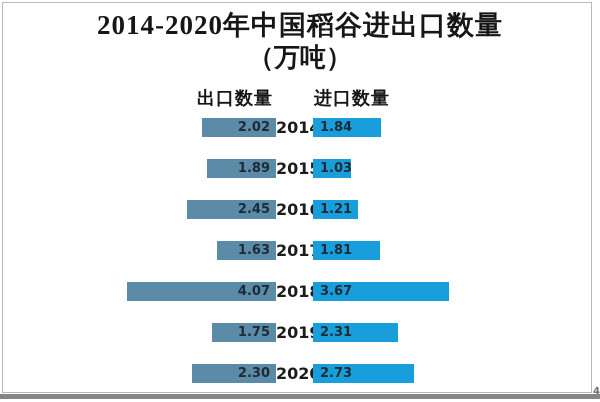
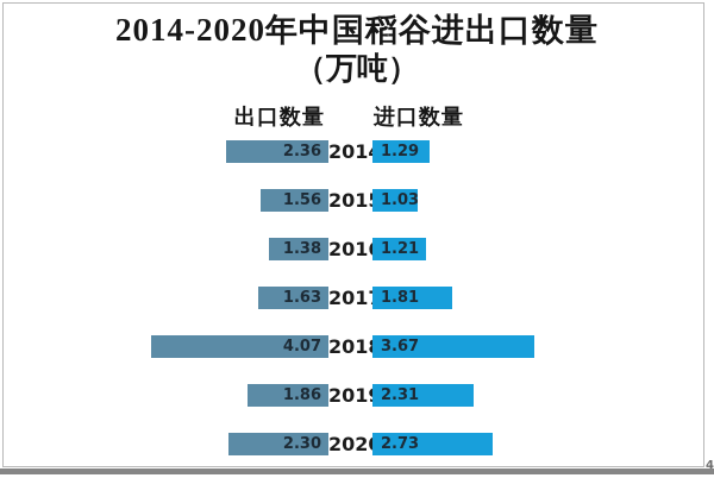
出口数量/2014: 2.02 -> 2.36
进口数量/2014: 1.84 -> 1.29
出口数量/2015: 1.89 -> 1.56
出口数量/2016: 2.45 -> 1.38
出口数量/2019: 1.75 -> 1.86
